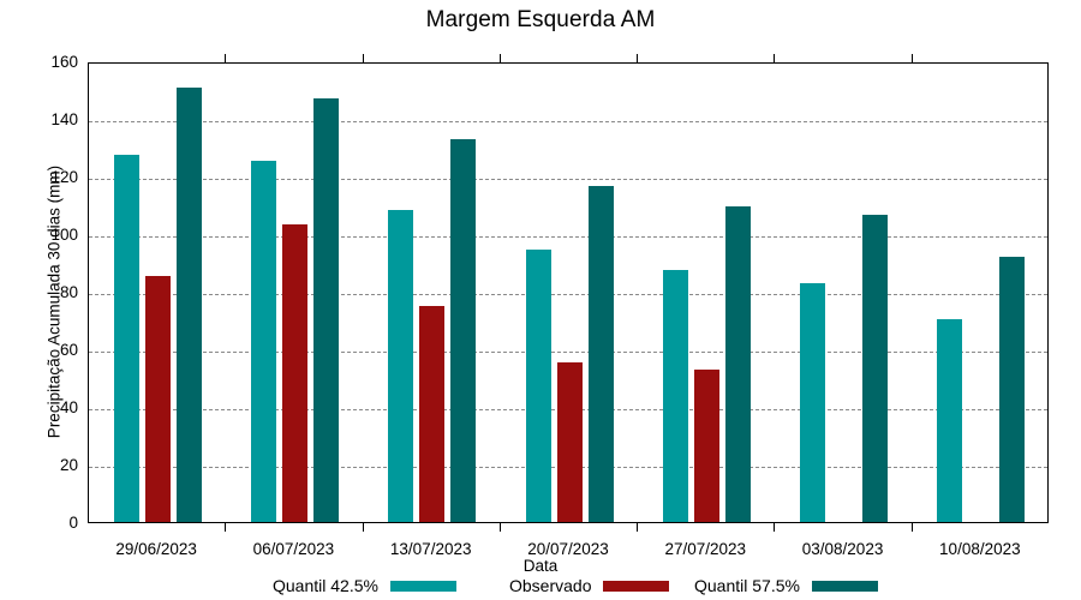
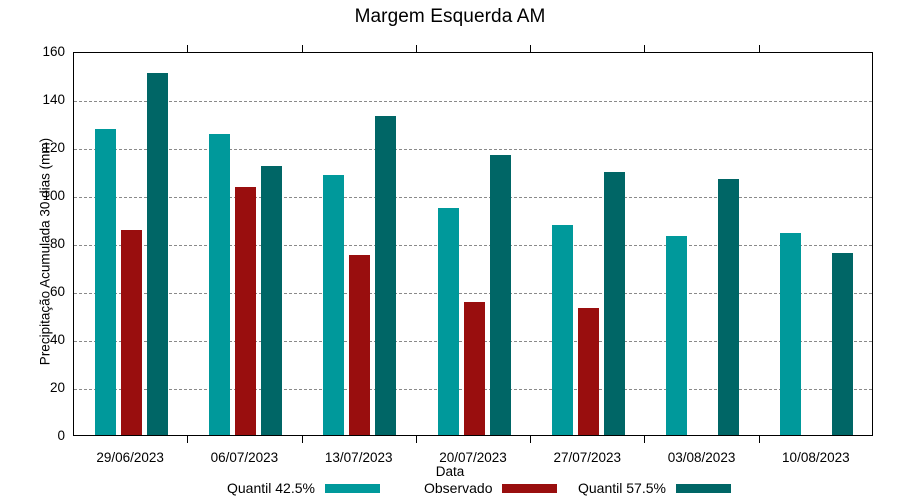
Quantil 57.5%/06/07/2023: 147 -> 112
Quantil 42.5%/10/08/2023: 70 -> 84
Quantil 57.5%/10/08/2023: 92 -> 76
